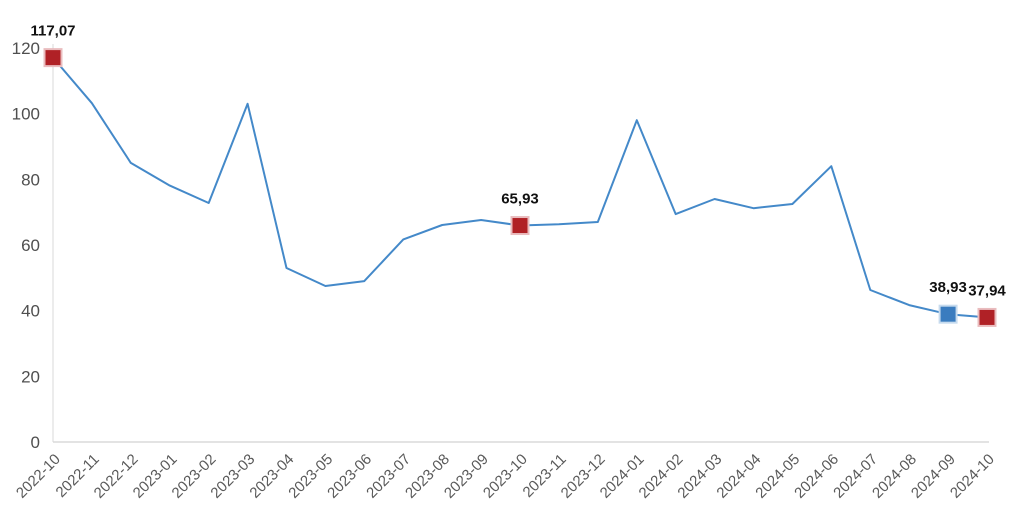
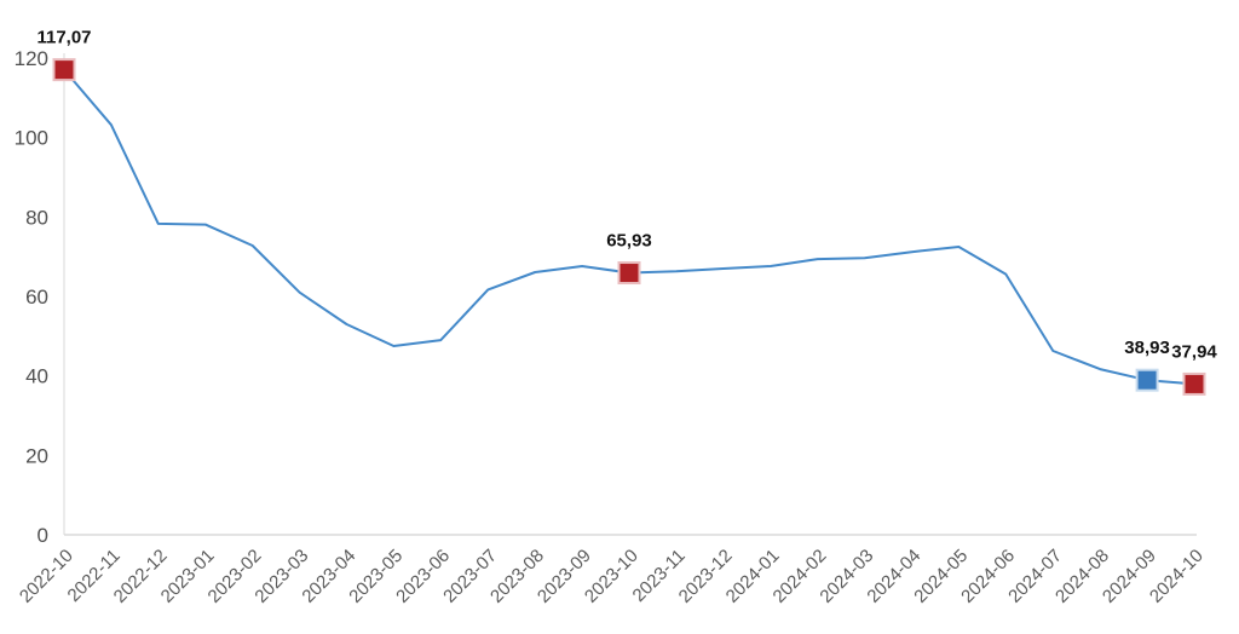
2022-12: 85 -> 78
2023-03: 103 -> 61
2024-01: 98 -> 68
2024-03: 74 -> 70
2024-06: 84 -> 66
